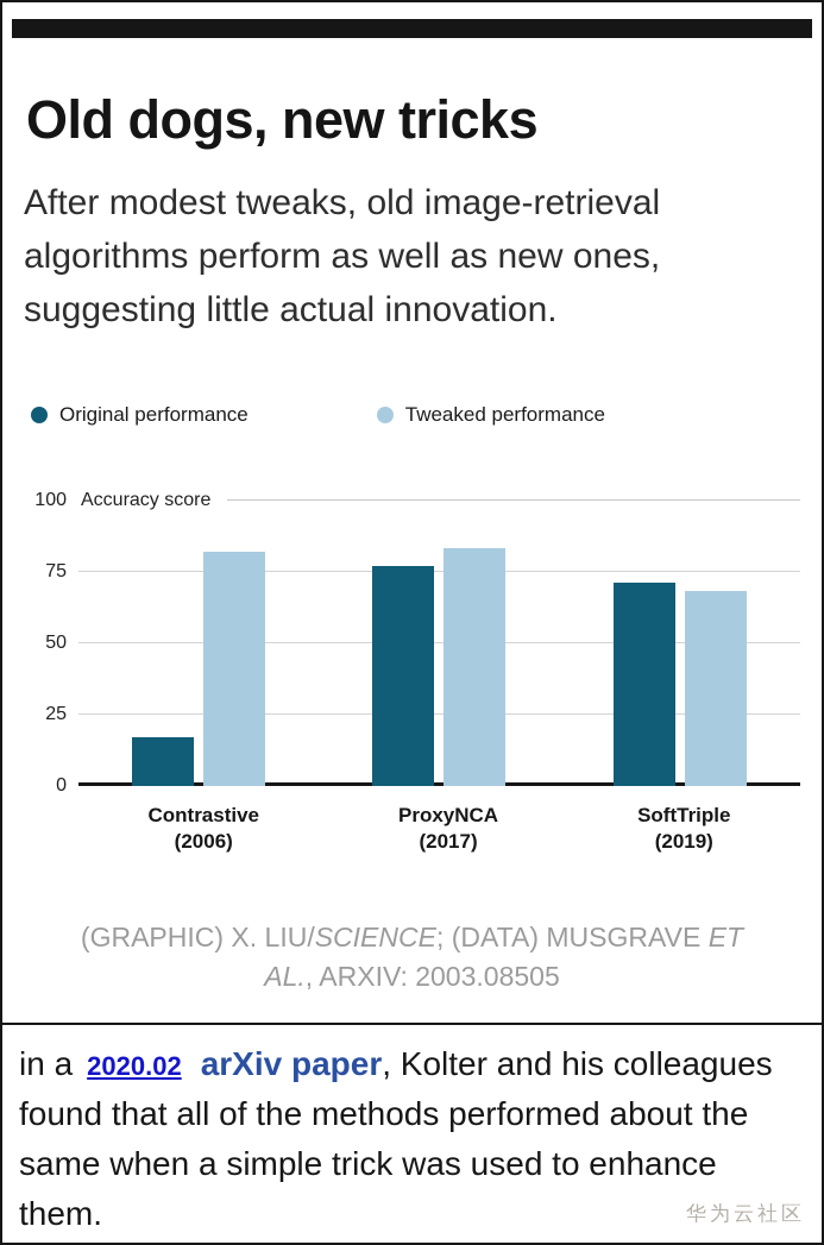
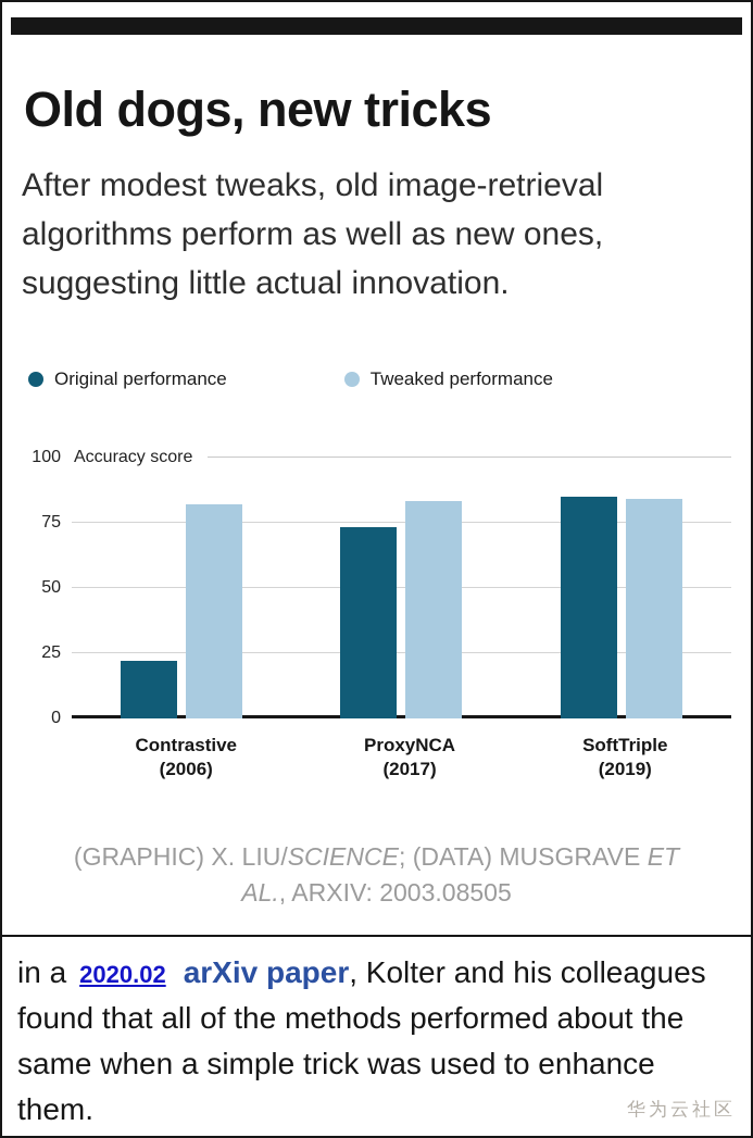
Original performance/Contrastive (2006): 17 -> 22
Original performance/ProxyNCA (2017): 77 -> 73
Original performance/SoftTriple (2019): 71 -> 85
Tweaked performance/SoftTriple (2019): 68 -> 84
